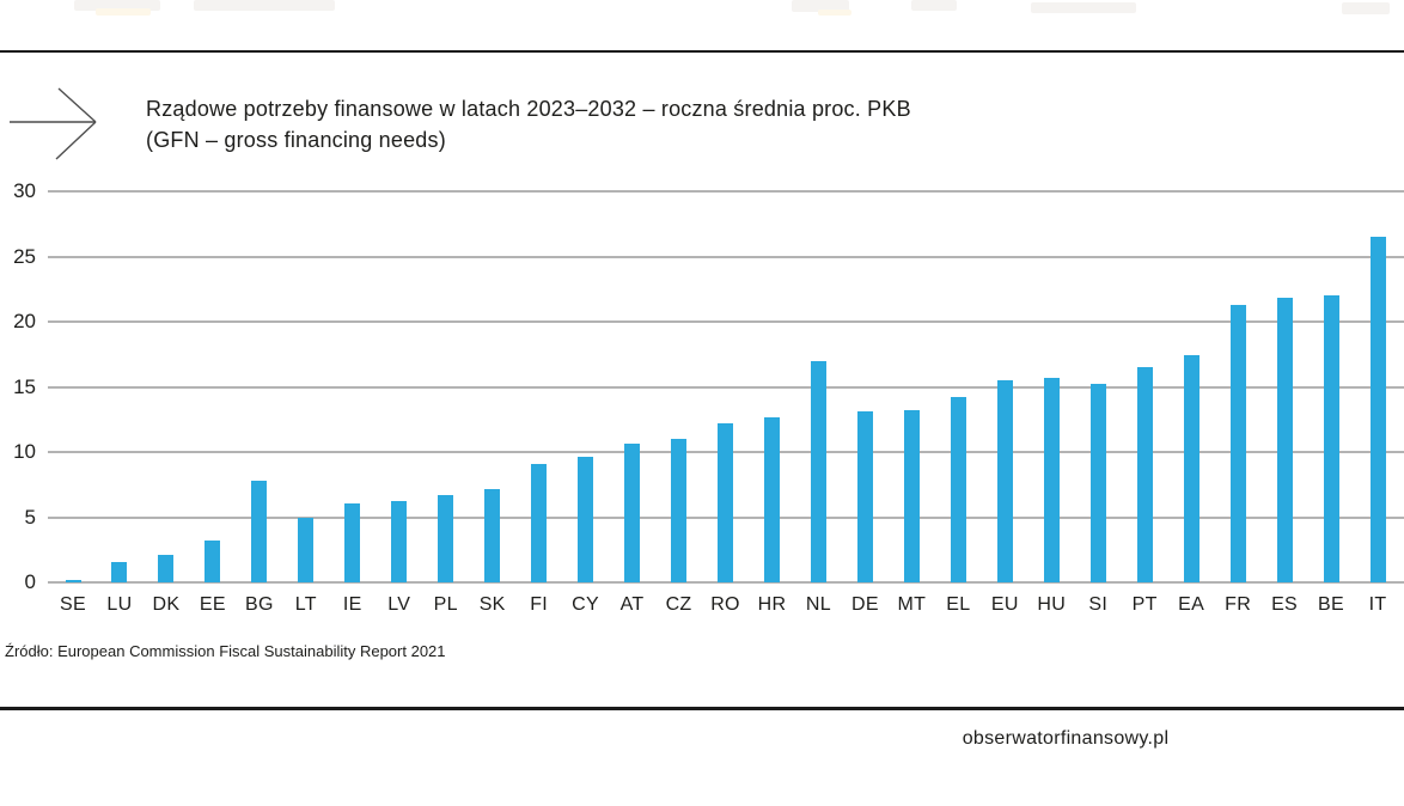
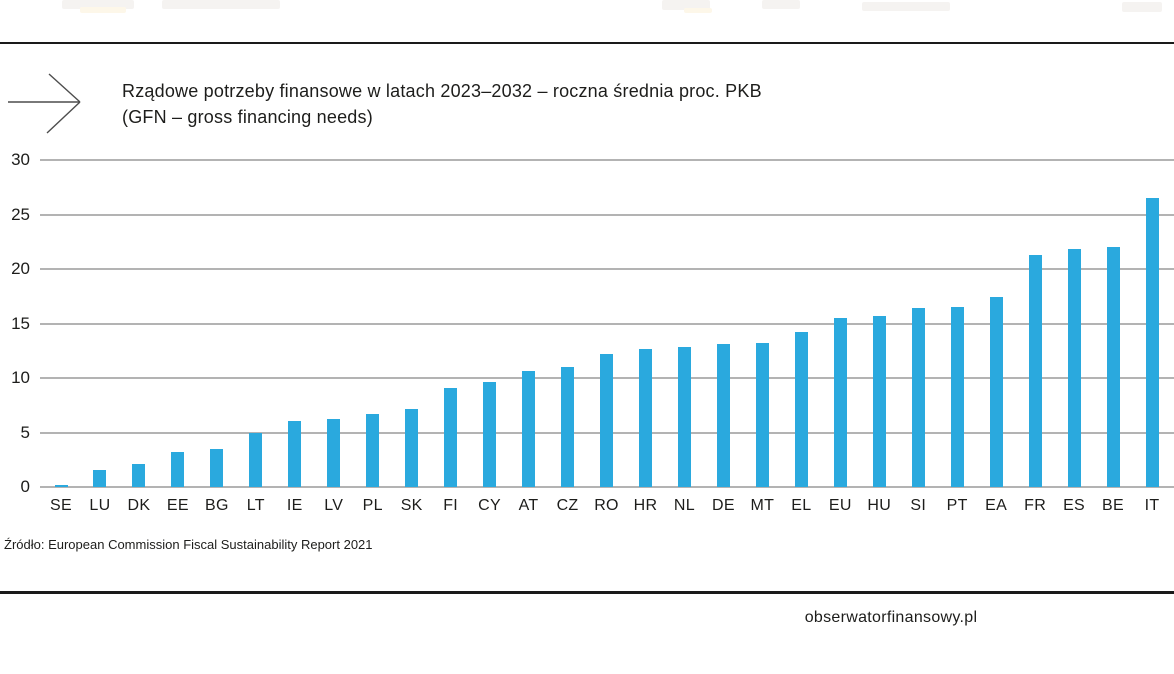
BG: 7.8 -> 3.5
NL: 17.0 -> 12.8
SI: 15.2 -> 16.4
